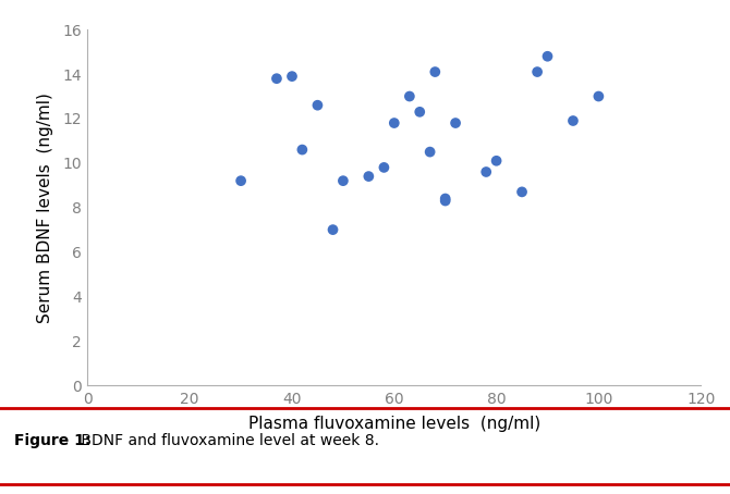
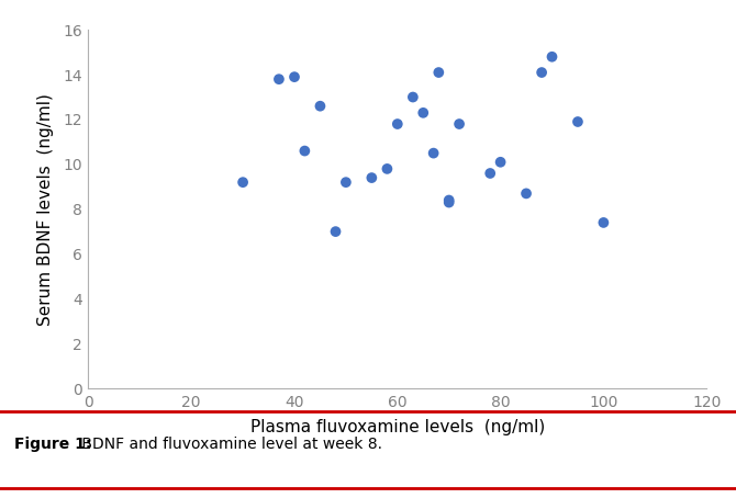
100: 13.0 -> 7.4
